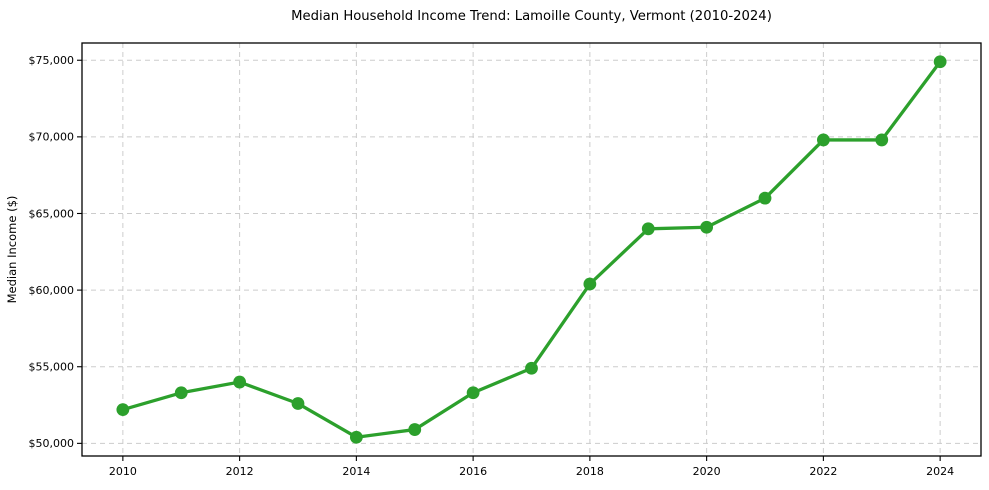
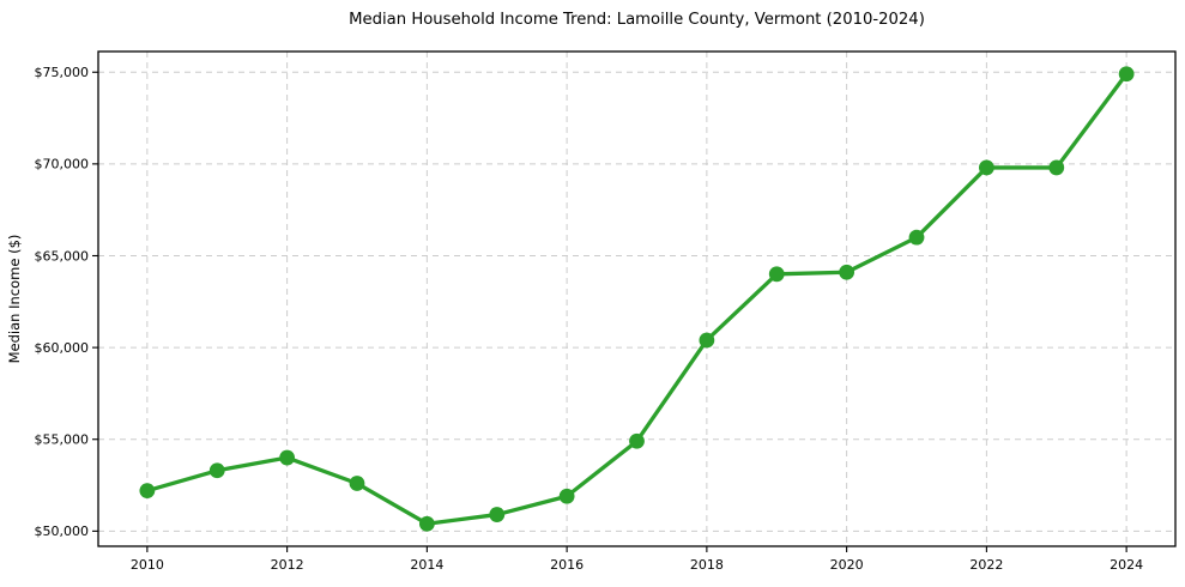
2016: $53300 -> $51900
